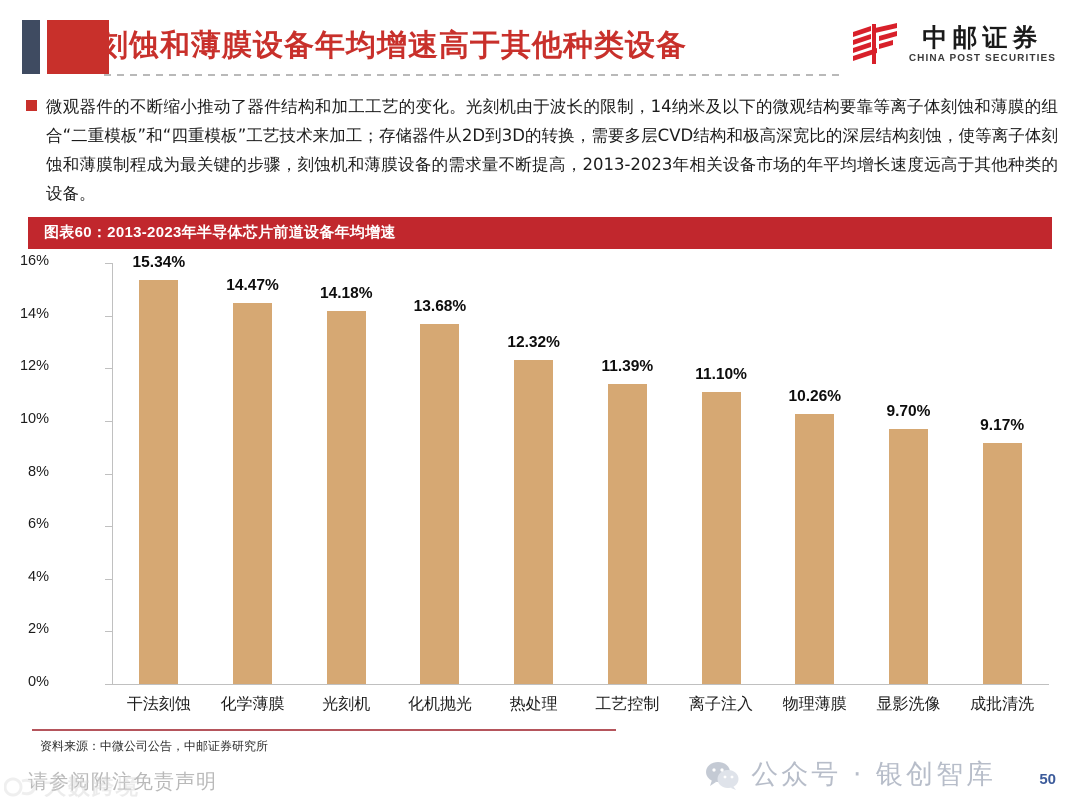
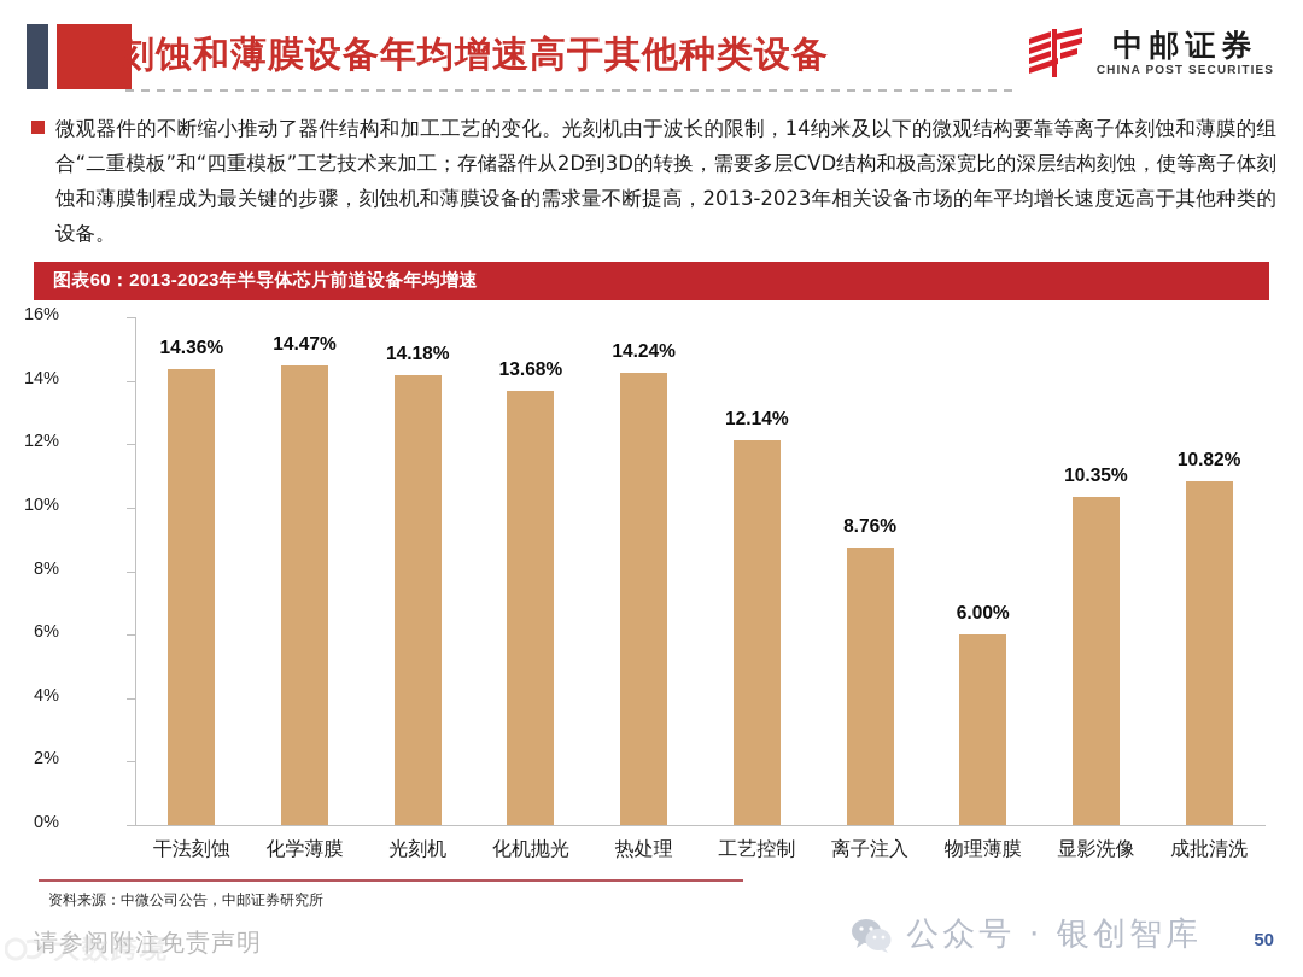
干法刻蚀: 15.34% -> 14.36%
热处理: 12.32% -> 14.24%
工艺控制: 11.39% -> 12.14%
离子注入: 11.10% -> 8.76%
物理薄膜: 10.26% -> 6.00%
显影洗像: 9.70% -> 10.35%
成批清洗: 9.17% -> 10.82%
